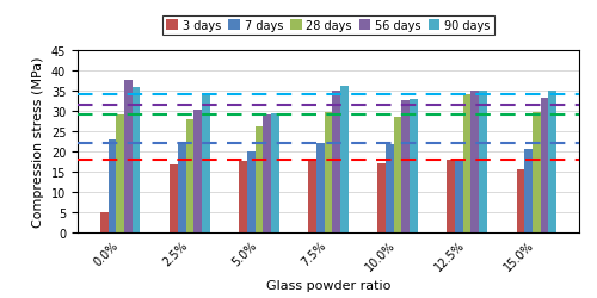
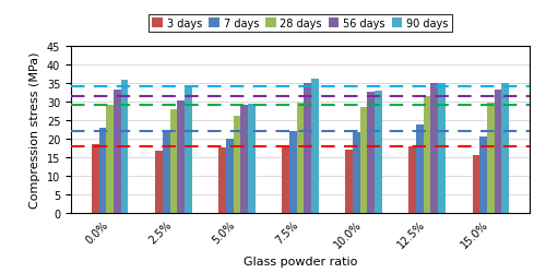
3 days/0.0%: 5.0 -> 18.5
56 days/0.0%: 37.5 -> 33.0
7 days/12.5%: 17.5 -> 23.8
28 days/12.5%: 34.0 -> 31.5
